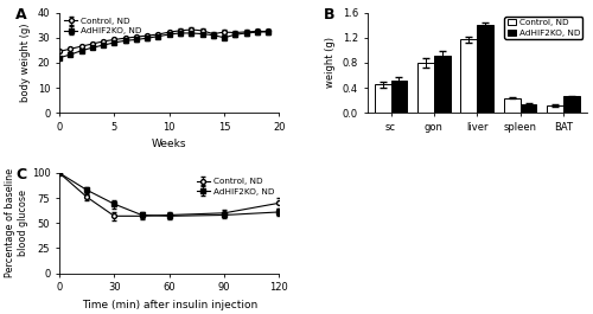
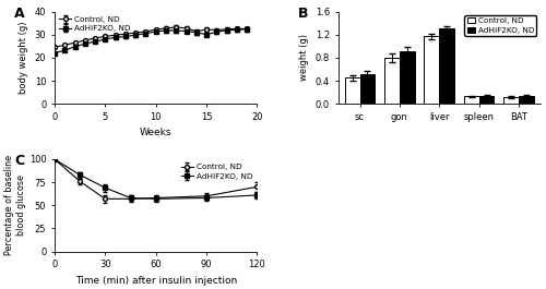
AdHIF2KO, ND/liver: 1.40 -> 1.30
Control, ND/spleen: 0.24 -> 0.13
AdHIF2KO, ND/BAT: 0.26 -> 0.14
